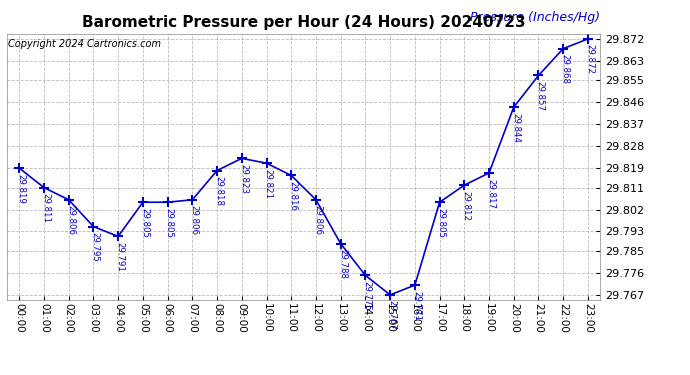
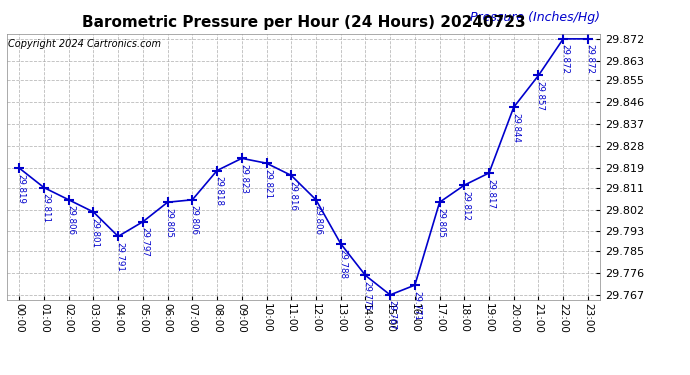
03:00: 29.795 -> 29.801
05:00: 29.805 -> 29.797
22:00: 29.868 -> 29.872
